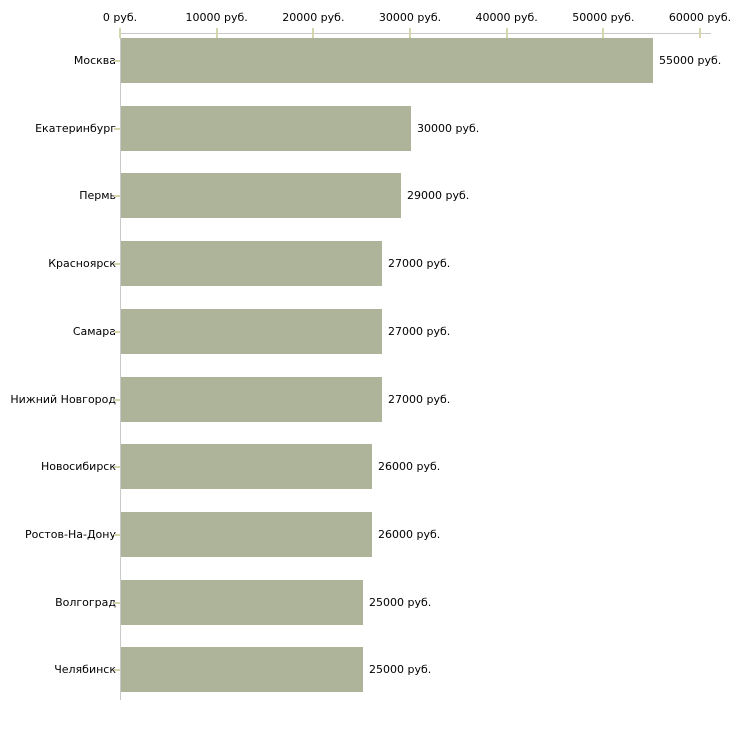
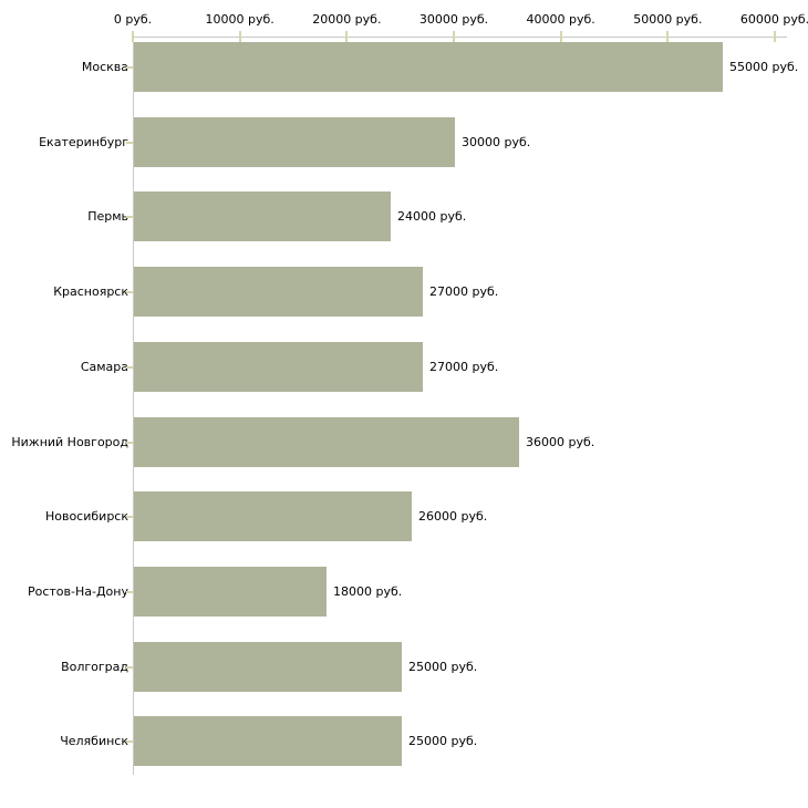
Пермь: 29000 -> 24000
Нижний Новгород: 27000 -> 36000
Ростов-На-Дону: 26000 -> 18000
